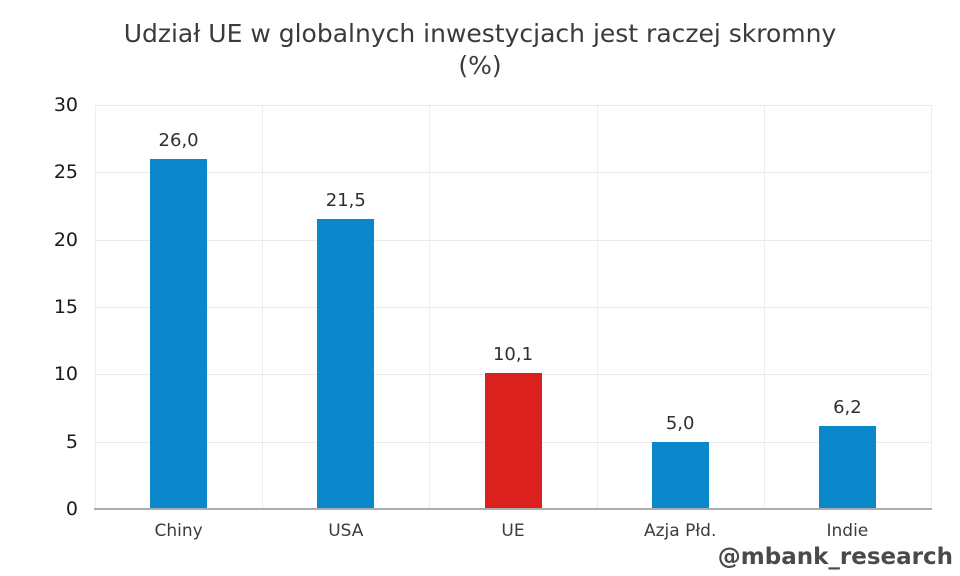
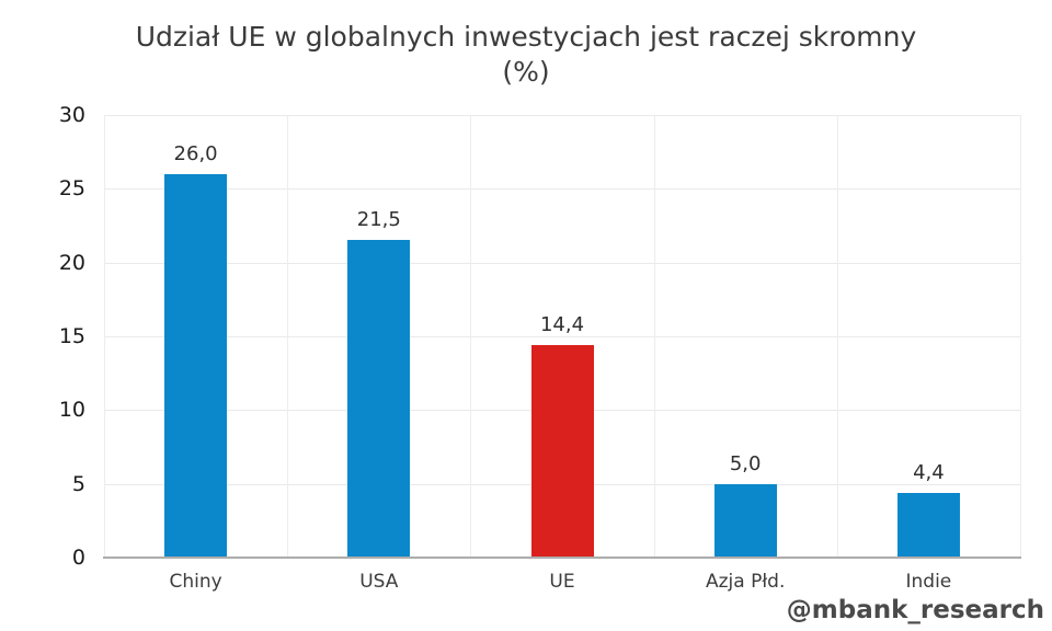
UE: 10,1 -> 14,4
Indie: 6,2 -> 4,4
